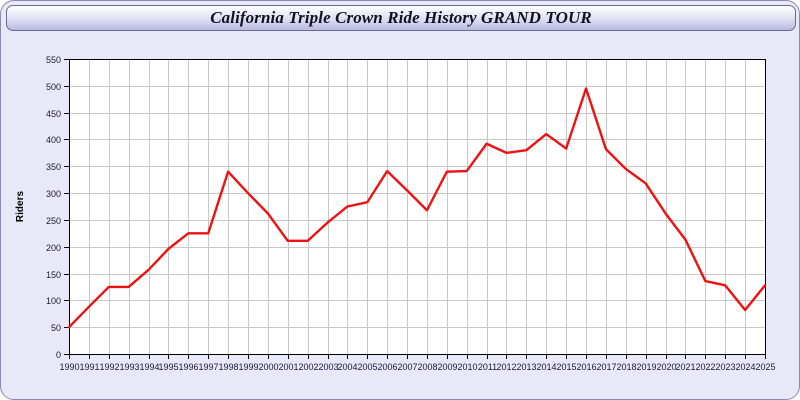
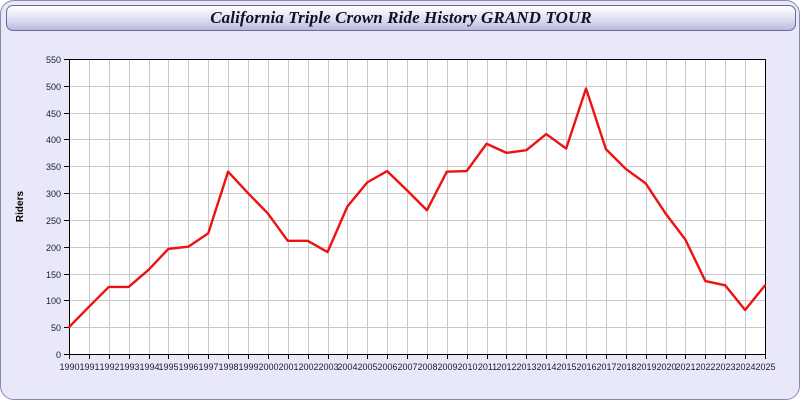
1996: 220 -> 200
2003: 240 -> 190
2005: 280 -> 320
